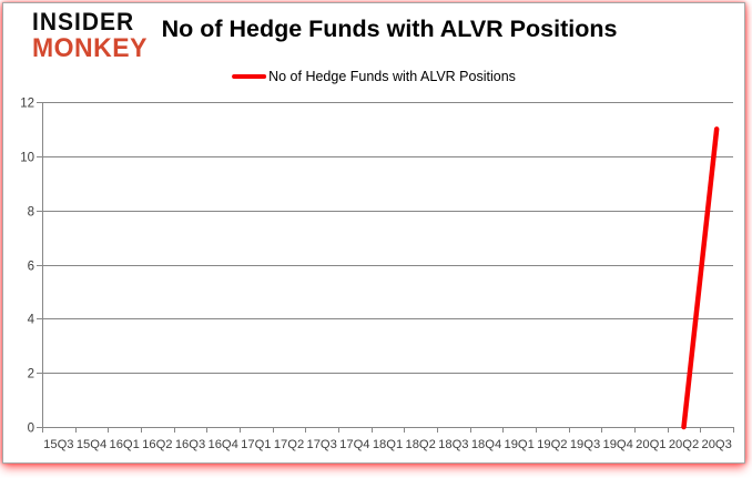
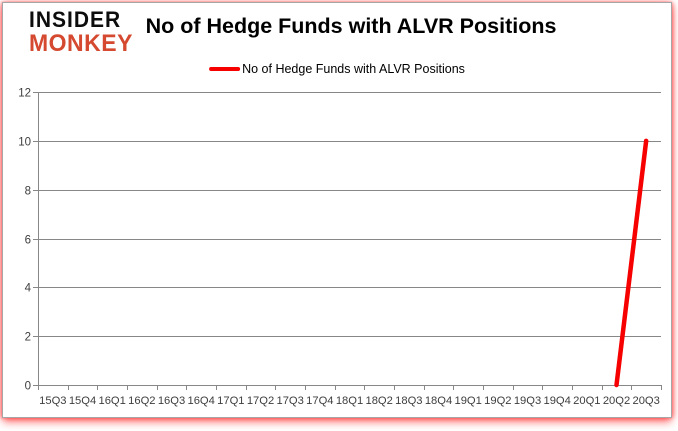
20Q3: 11 -> 10
